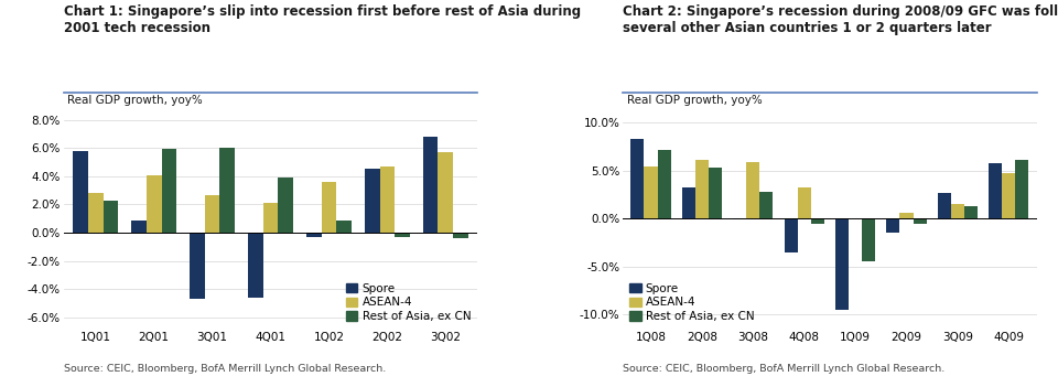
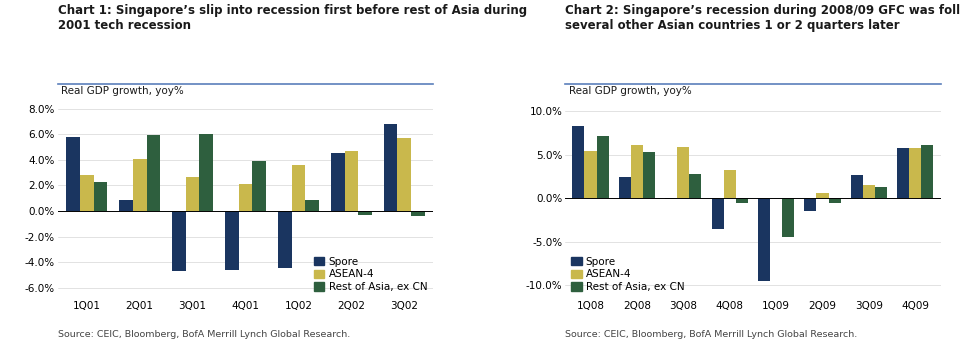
Spore/1Q02: -0.3% -> -4.4%
Spore/2Q08: 3.2% -> 2.4%
ASEAN-4/4Q09: 4.7% -> 5.8%
